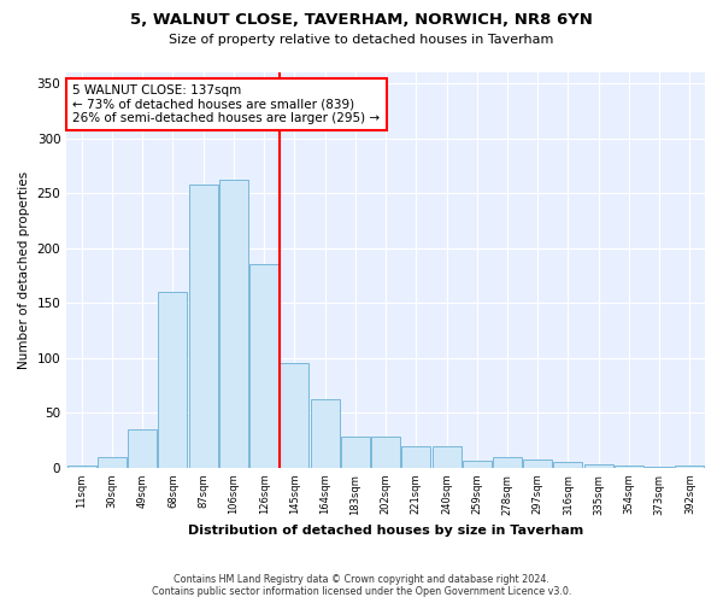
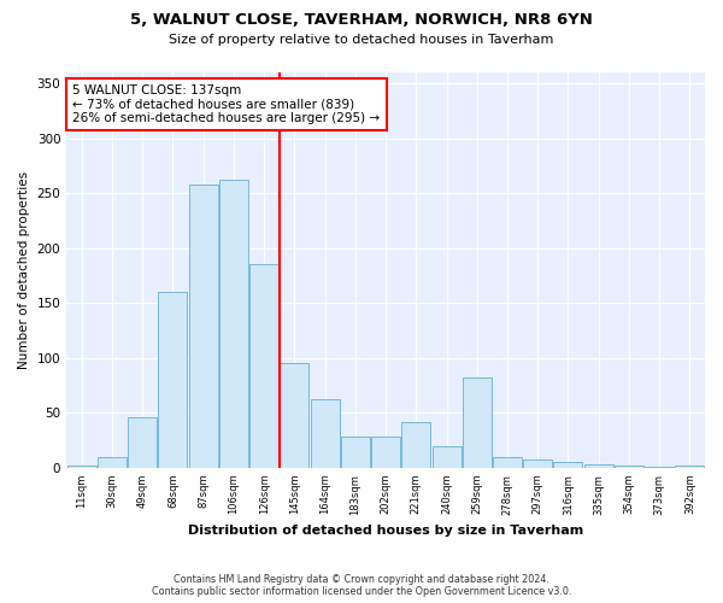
49sqm: 35 -> 46
221sqm: 20 -> 42
259sqm: 6 -> 82
